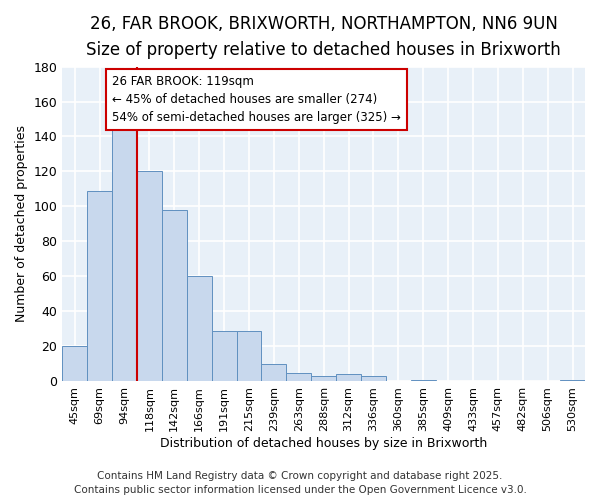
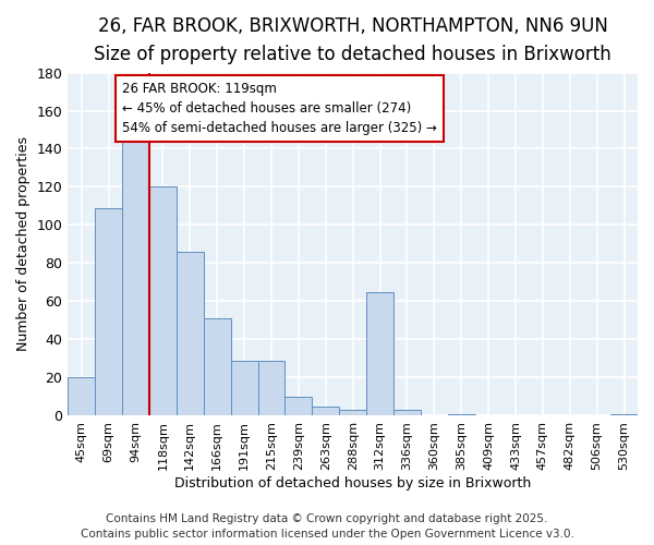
142sqm: 98 -> 86
166sqm: 60 -> 51
312sqm: 4 -> 65
